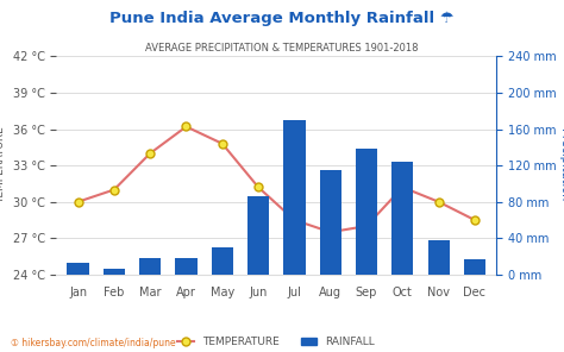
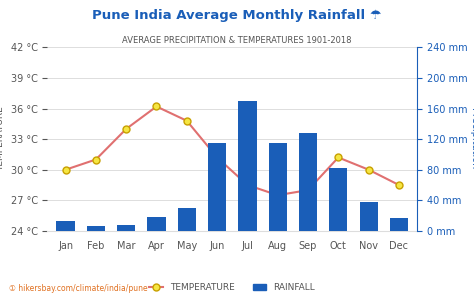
RAINFALL/Mar: 18 mm -> 8 mm
RAINFALL/Jun: 86 mm -> 115 mm
RAINFALL/Sep: 138 mm -> 128 mm
RAINFALL/Oct: 124 mm -> 82 mm
